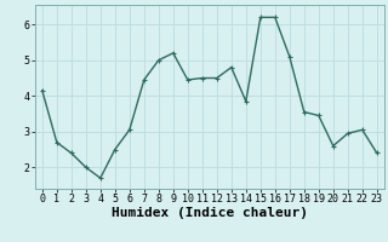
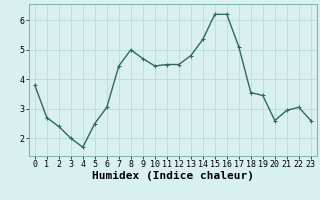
0: 4.15 -> 3.80
9: 5.20 -> 4.70
14: 3.85 -> 5.35
23: 2.40 -> 2.60
